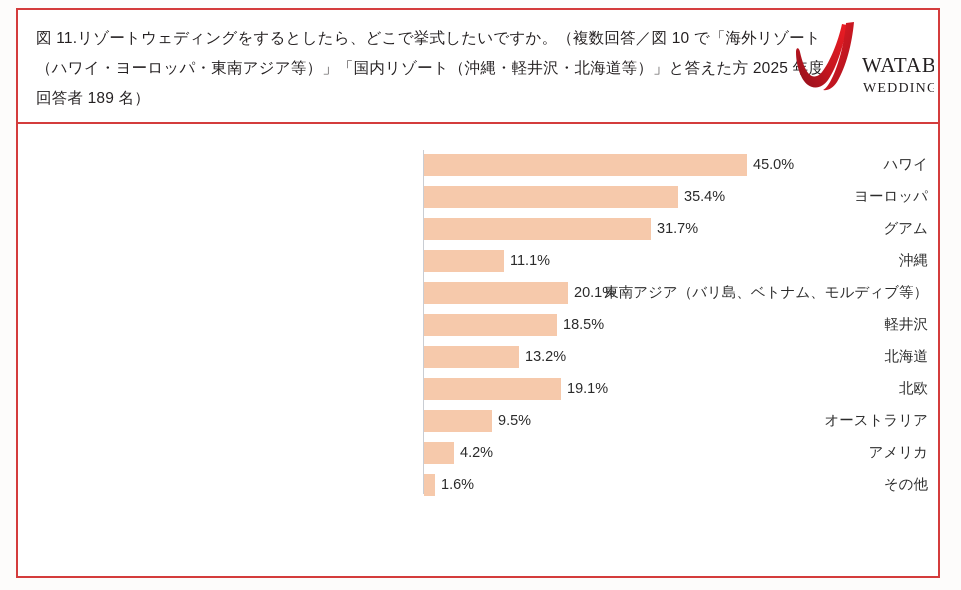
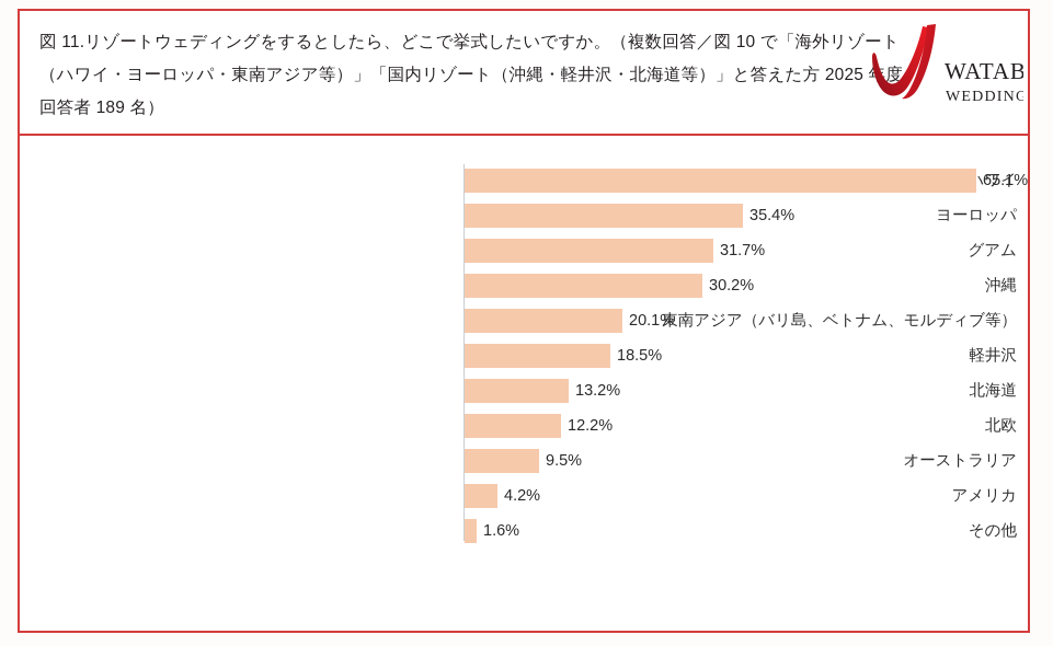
ハワイ: 45.0% -> 65.1%
沖縄: 11.1% -> 30.2%
北欧: 19.1% -> 12.2%
